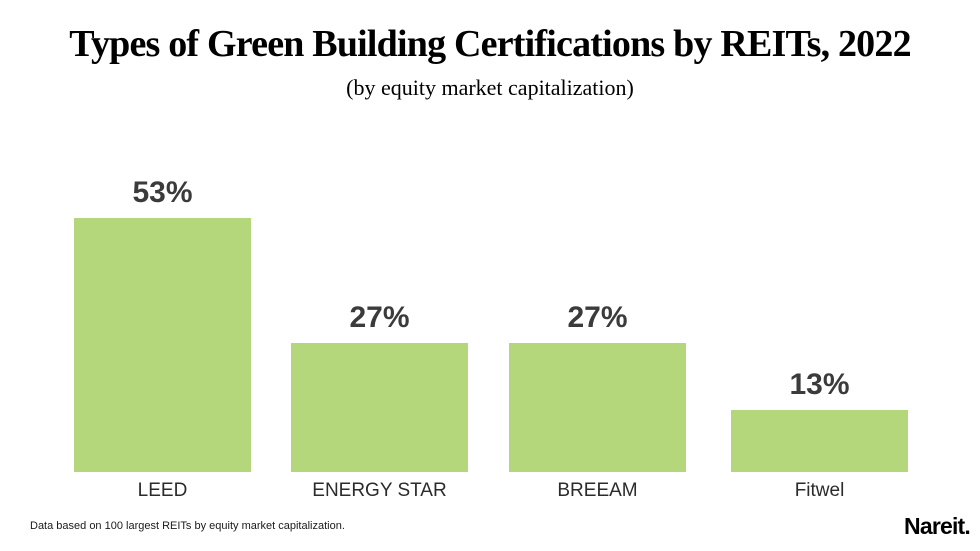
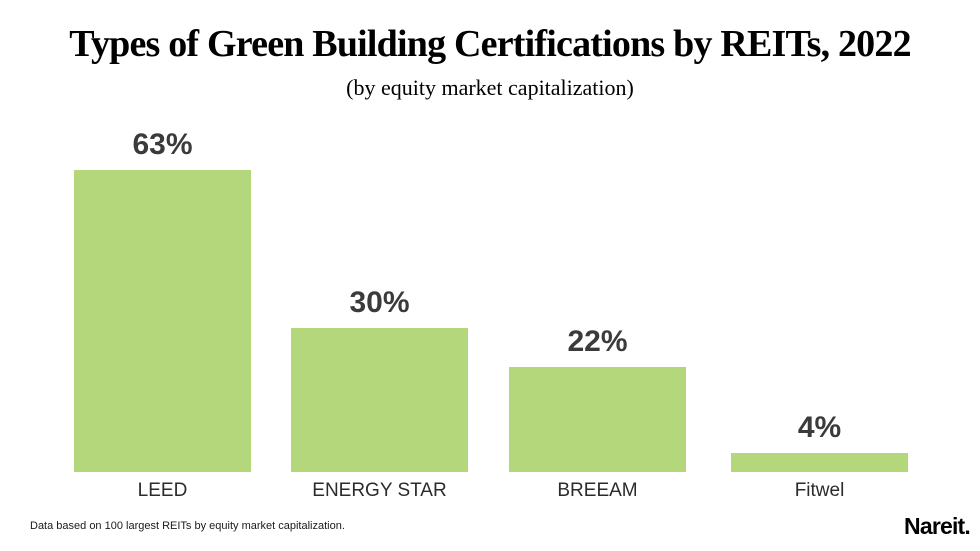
LEED: 53% -> 63%
ENERGY STAR: 27% -> 30%
BREEAM: 27% -> 22%
Fitwel: 13% -> 4%
